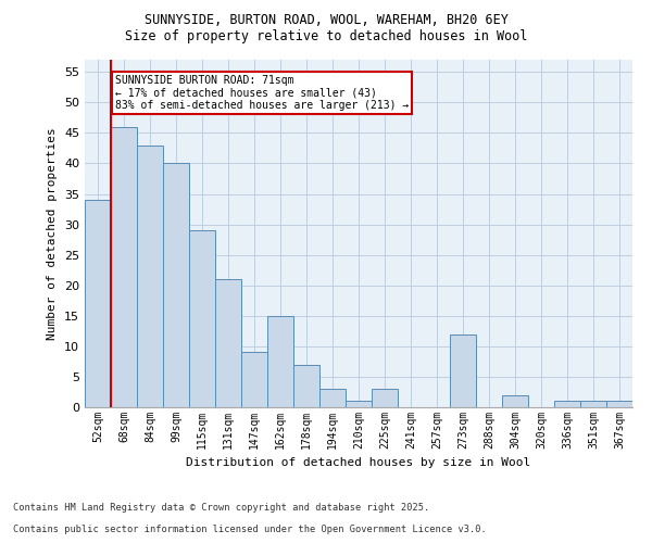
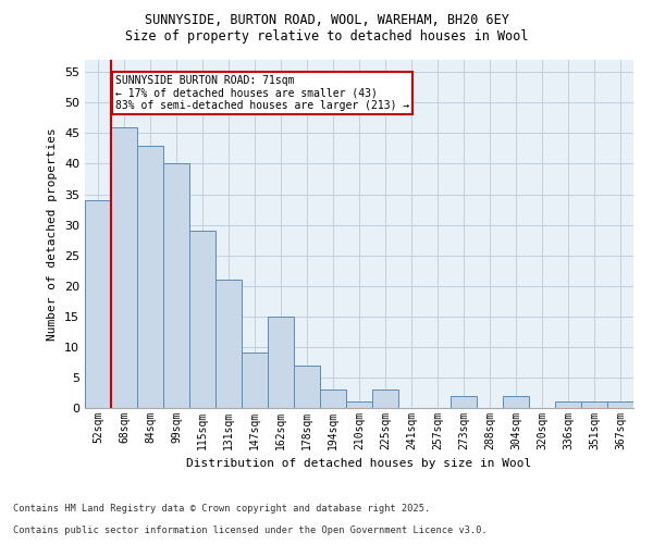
273sqm: 12 -> 2
